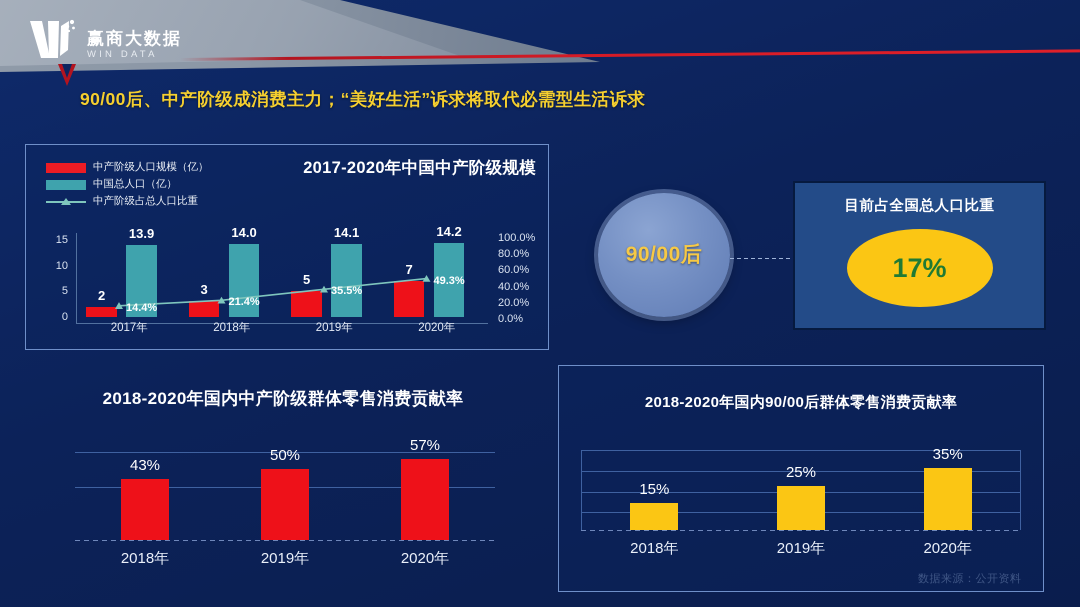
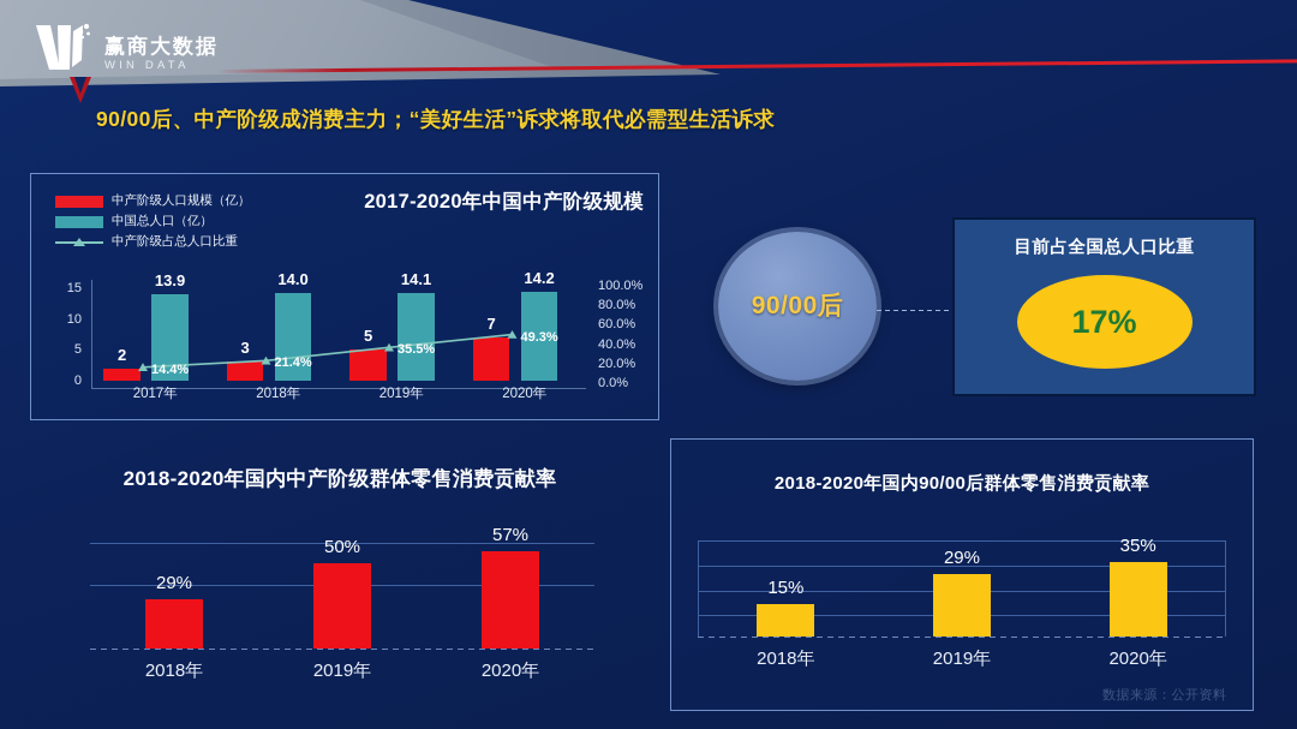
2018-2020年国内中产阶级群体零售消费贡献率/2018年: 43% -> 29%
2018-2020年国内90/00后群体零售消费贡献率/2019年: 25% -> 29%
